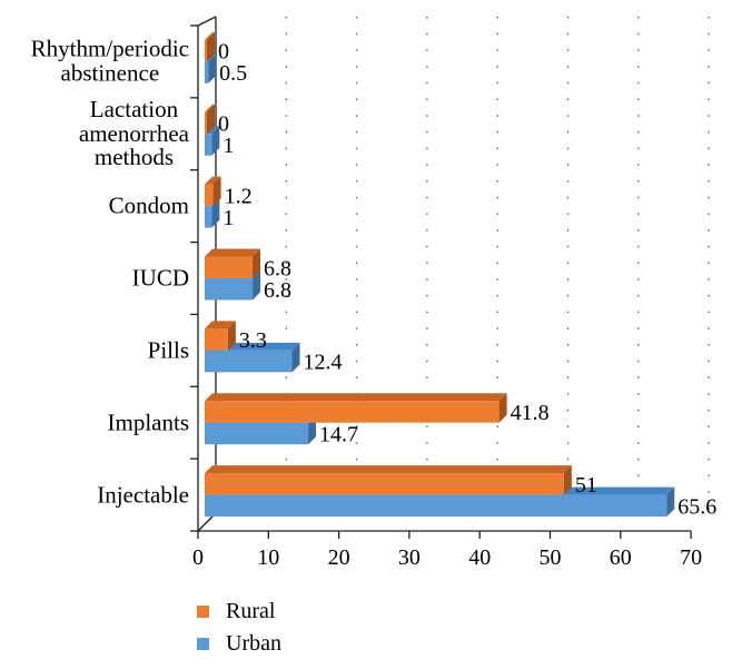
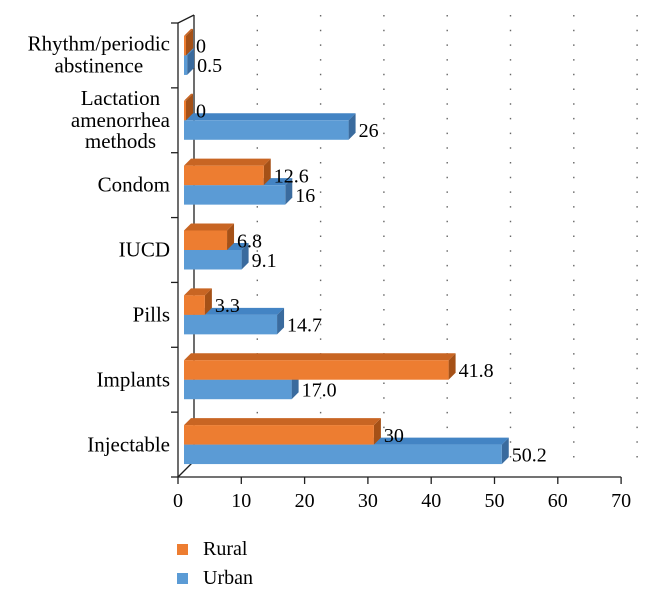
Urban/Lactation amenorrhea methods: 1 -> 26
Rural/Condom: 1.2 -> 12.6
Urban/Condom: 1 -> 16
Urban/IUCD: 6.8 -> 9.1
Urban/Pills: 12.4 -> 14.7
Urban/Implants: 14.7 -> 17.0
Rural/Injectable: 51 -> 30
Urban/Injectable: 65.6 -> 50.2
